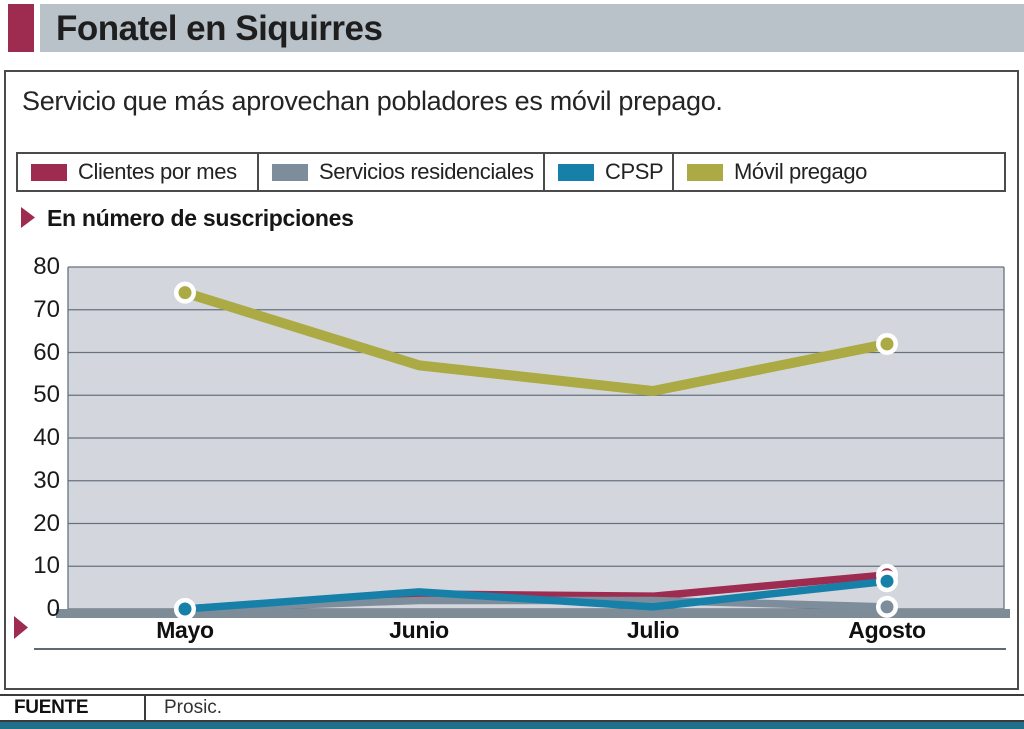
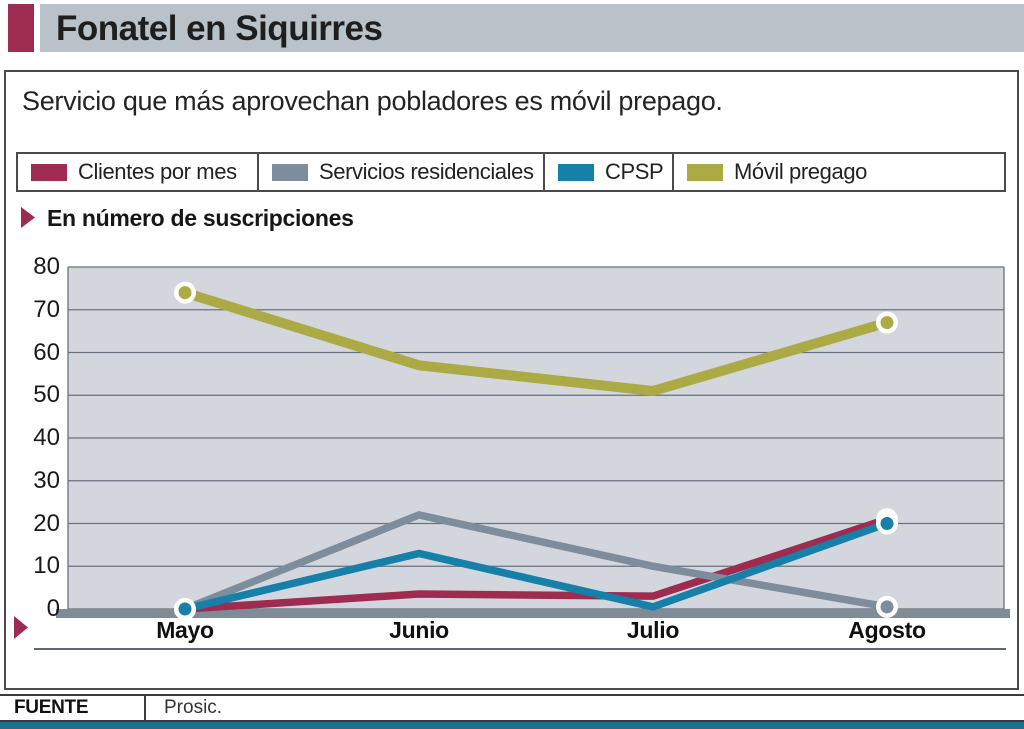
Servicios residenciales/Junio: 2 -> 22
CPSP/Junio: 4 -> 13
Servicios residenciales/Julio: 2 -> 10
Clientes por mes/Agosto: 8 -> 21
CPSP/Agosto: 6 -> 20
Móvil pregago/Agosto: 62 -> 67
